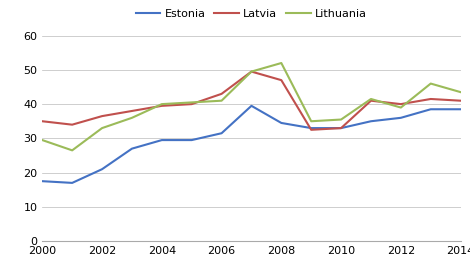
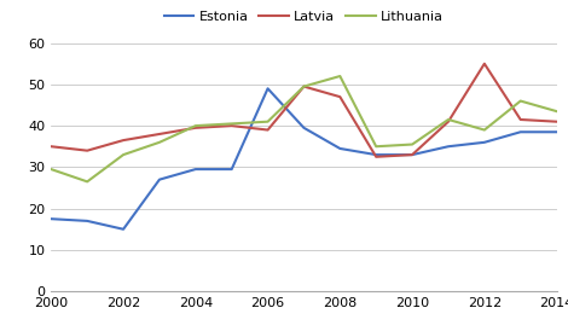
Estonia/2002: 21.0 -> 15.0
Estonia/2006: 31.5 -> 49.0
Latvia/2006: 43.0 -> 39.0
Latvia/2012: 40.0 -> 55.0
